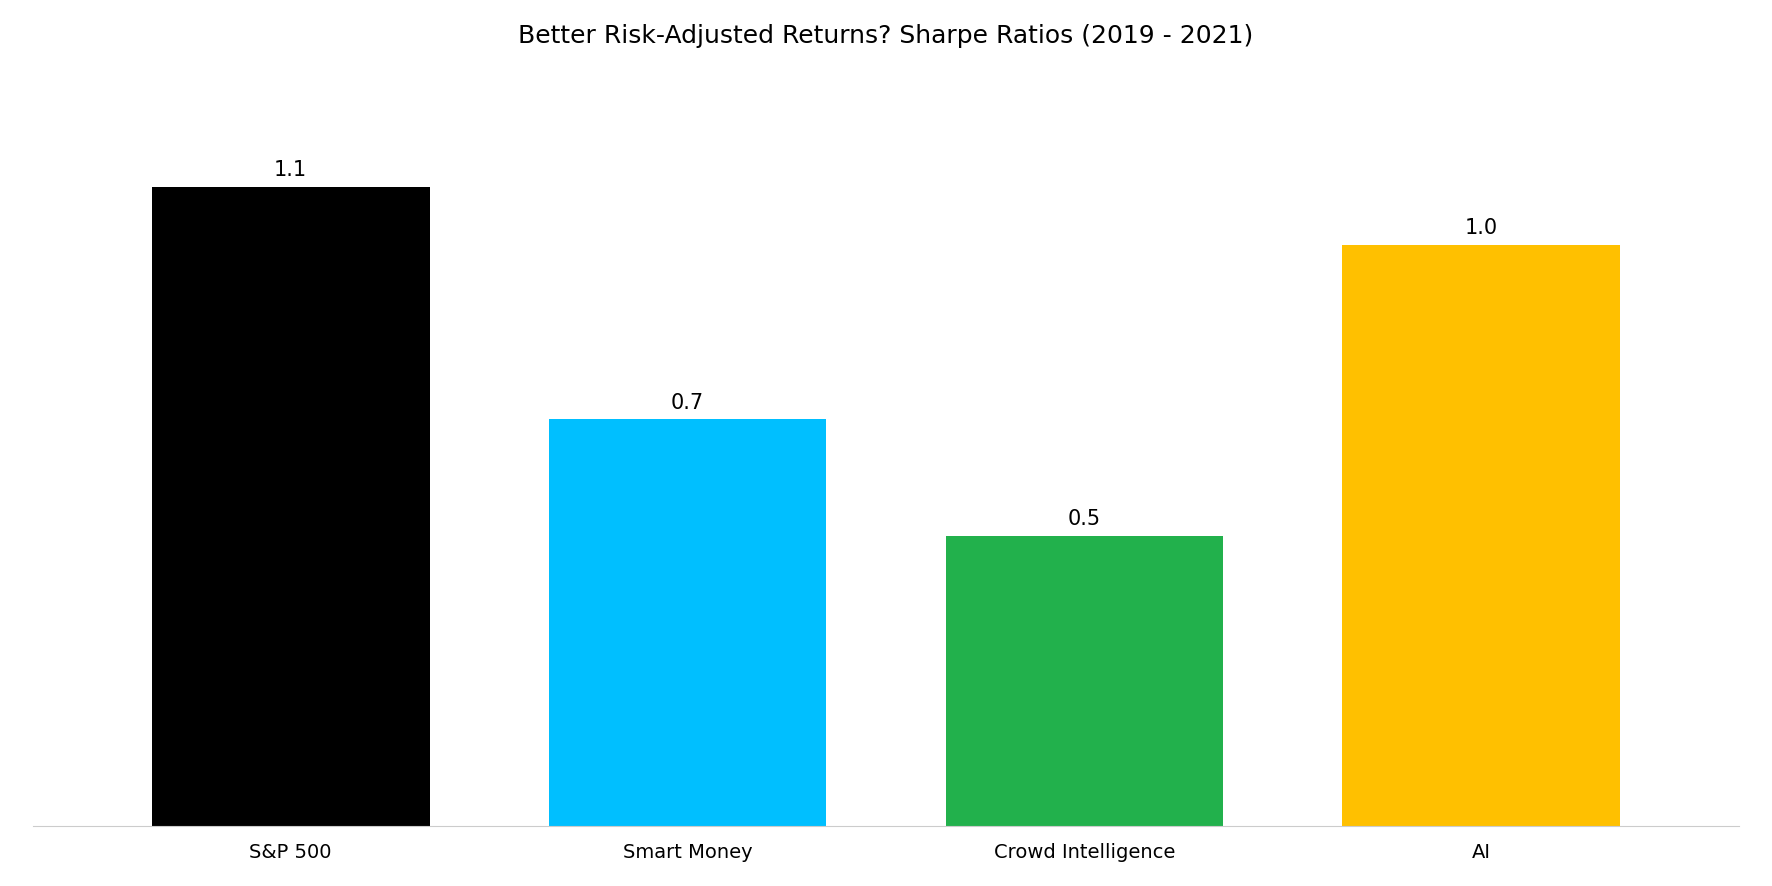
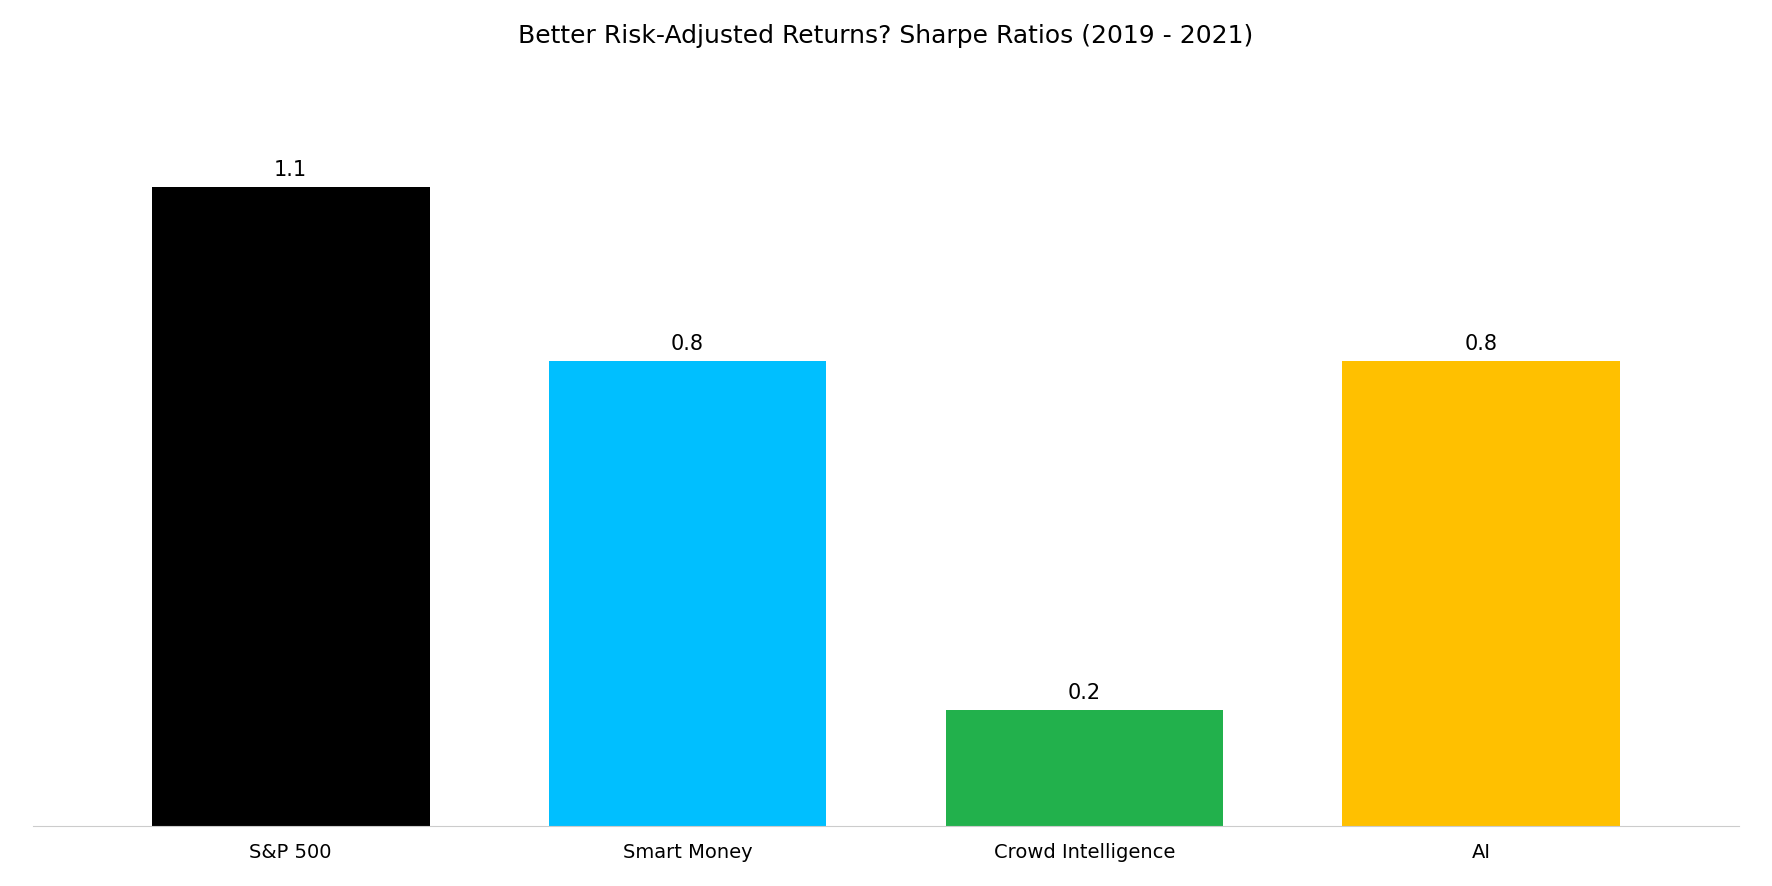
Smart Money: 0.7 -> 0.8
Crowd Intelligence: 0.5 -> 0.2
AI: 1.0 -> 0.8
